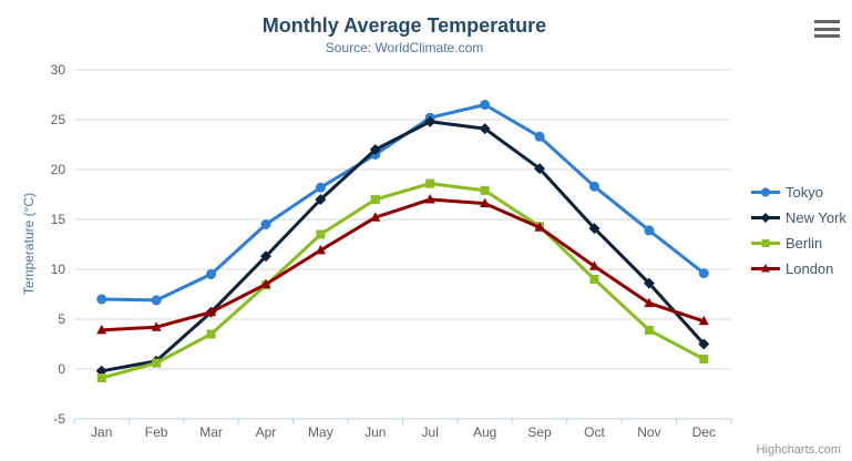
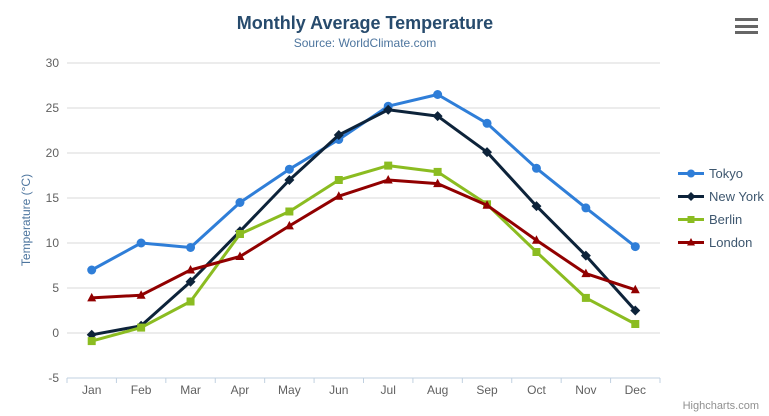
Tokyo/Feb: 7 -> 10
London/Mar: 6 -> 7
Berlin/Apr: 8 -> 11
